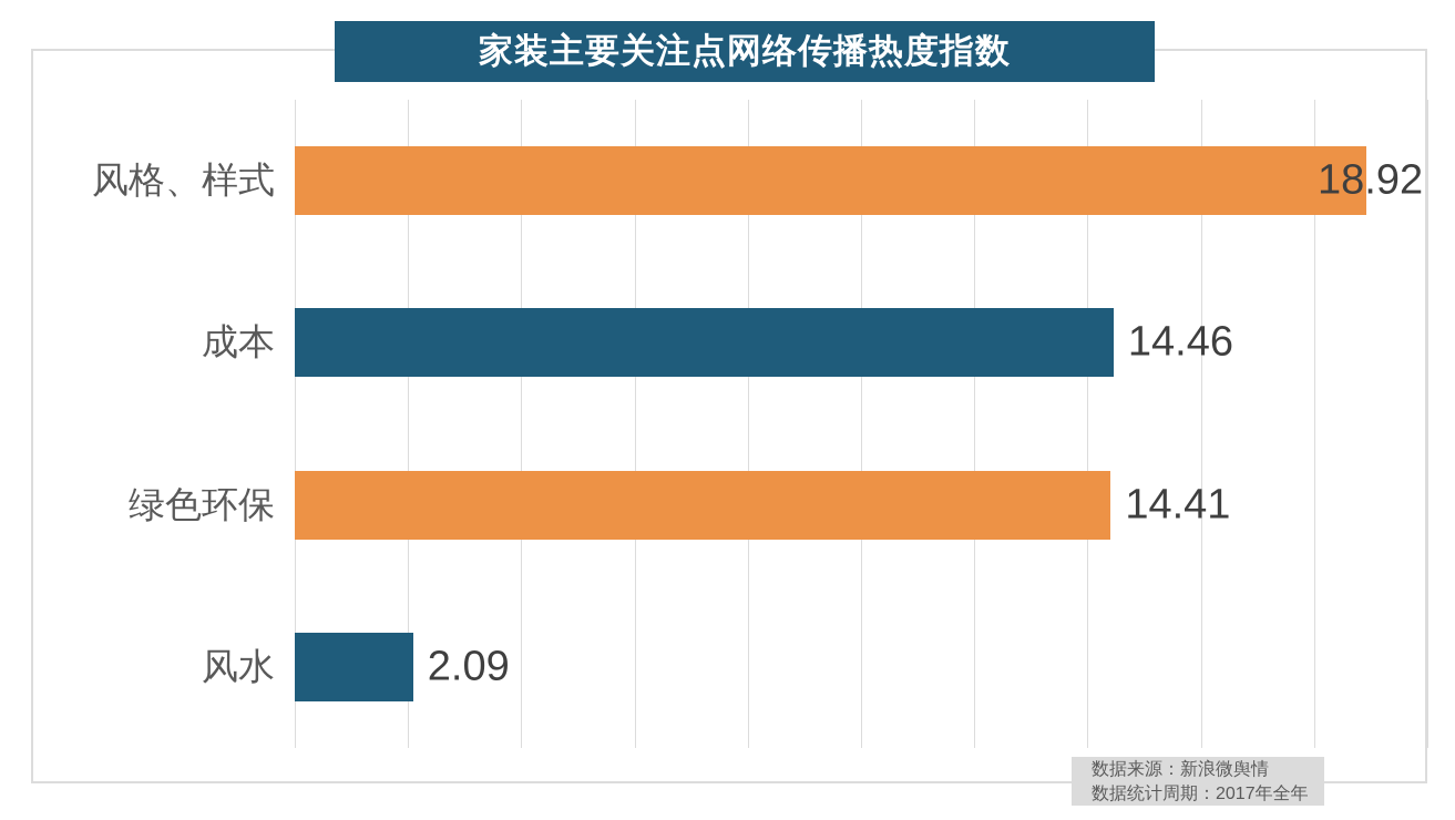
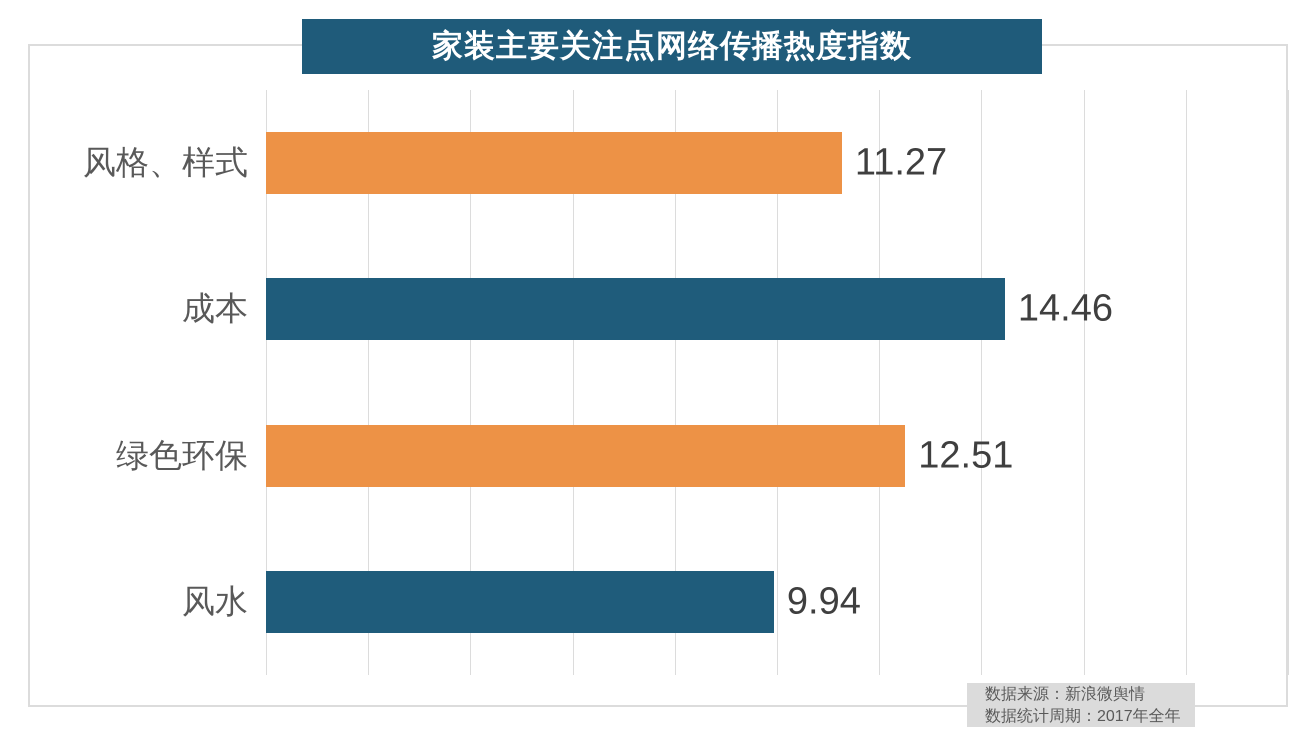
风格、样式: 18.92 -> 11.27
绿色环保: 14.41 -> 12.51
风水: 2.09 -> 9.94
